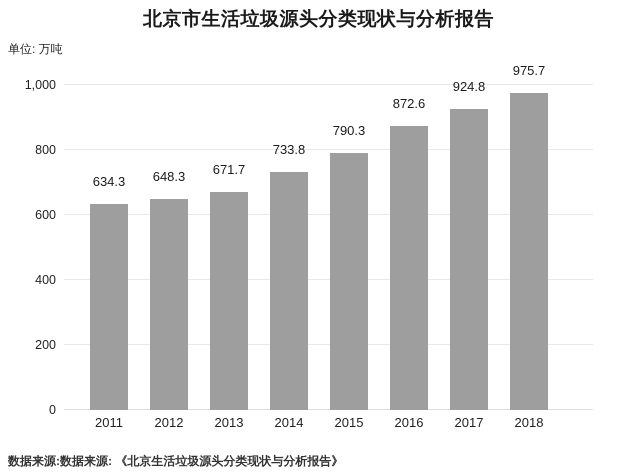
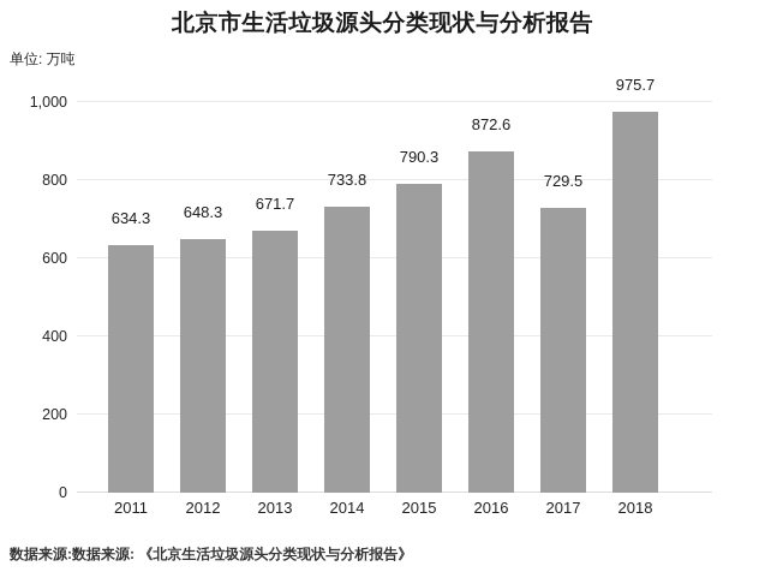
2017: 924.8 -> 729.5
